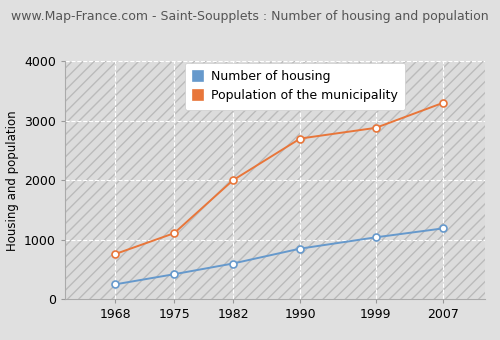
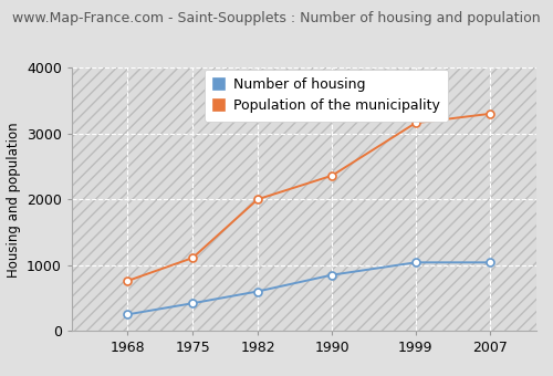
Population of the municipality/1990: 2700 -> 2360
Population of the municipality/1999: 2880 -> 3160
Number of housing/2007: 1190 -> 1040
